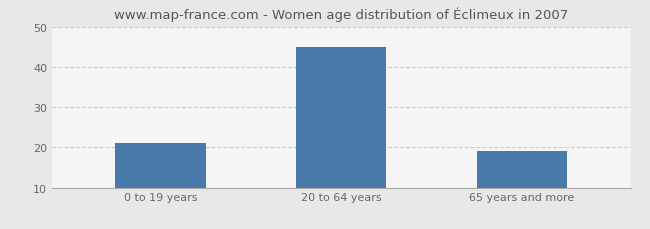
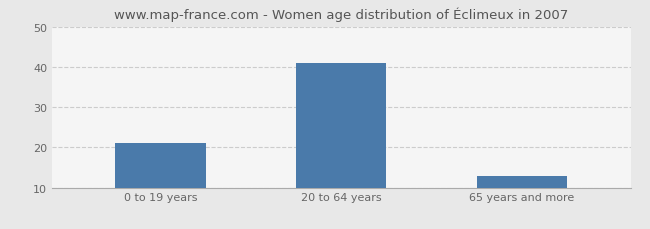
20 to 64 years: 45 -> 41
65 years and more: 19 -> 13
